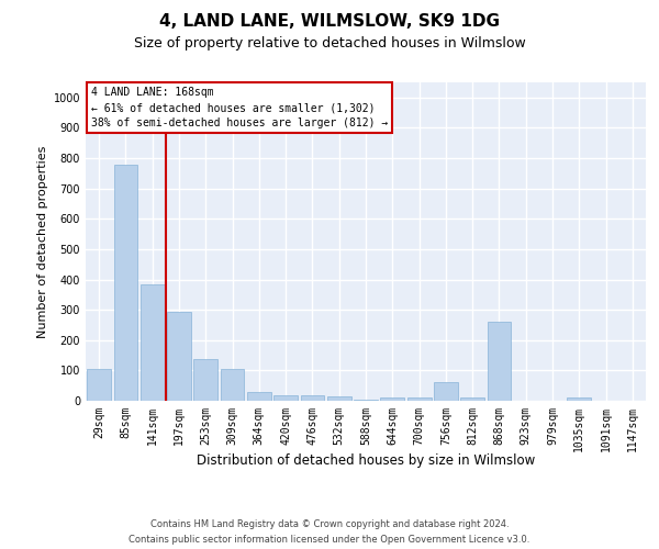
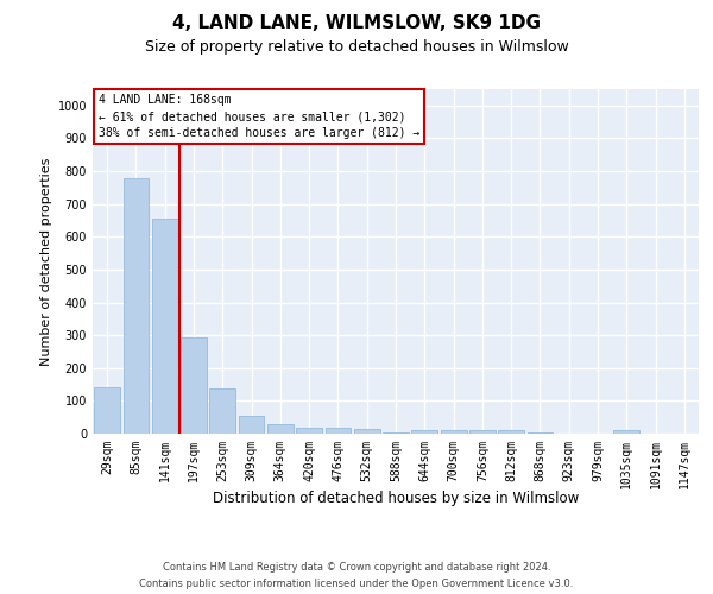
29sqm: 105 -> 140
141sqm: 385 -> 655
309sqm: 105 -> 55
756sqm: 60 -> 10
868sqm: 260 -> 5
